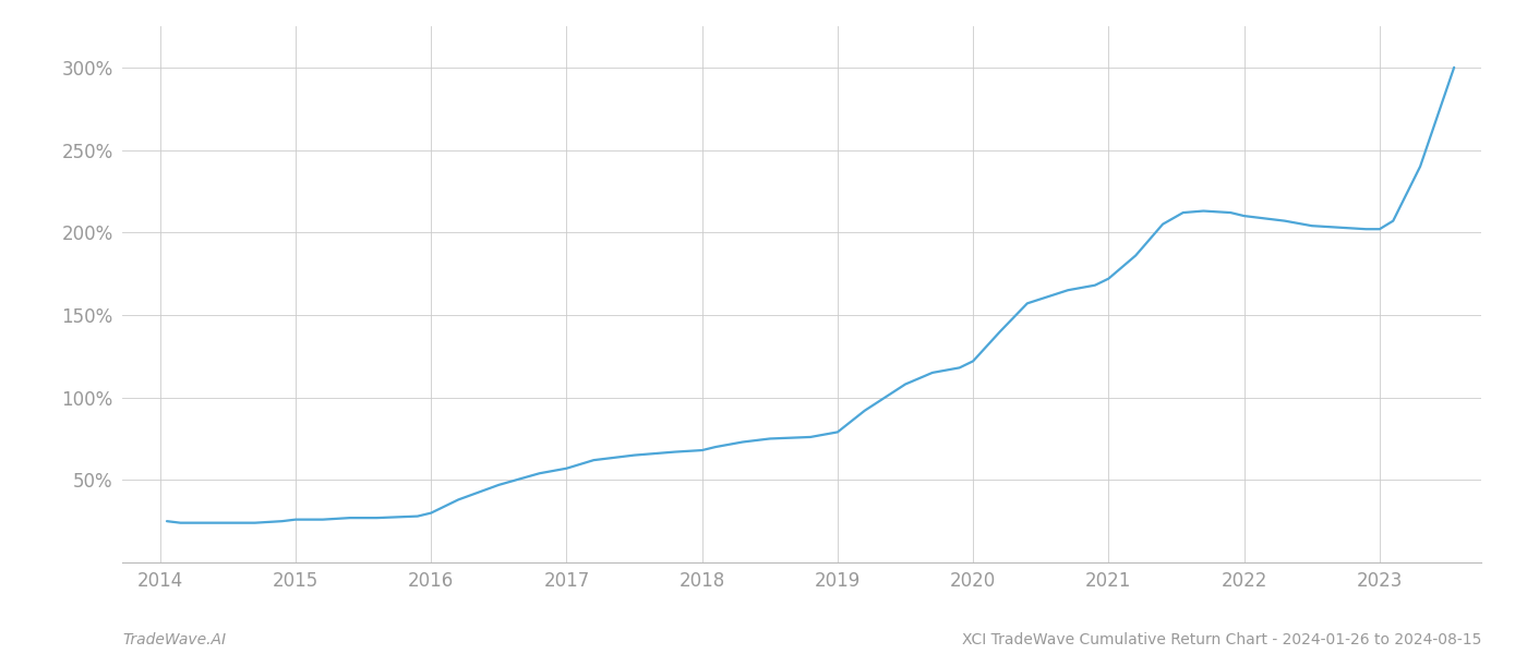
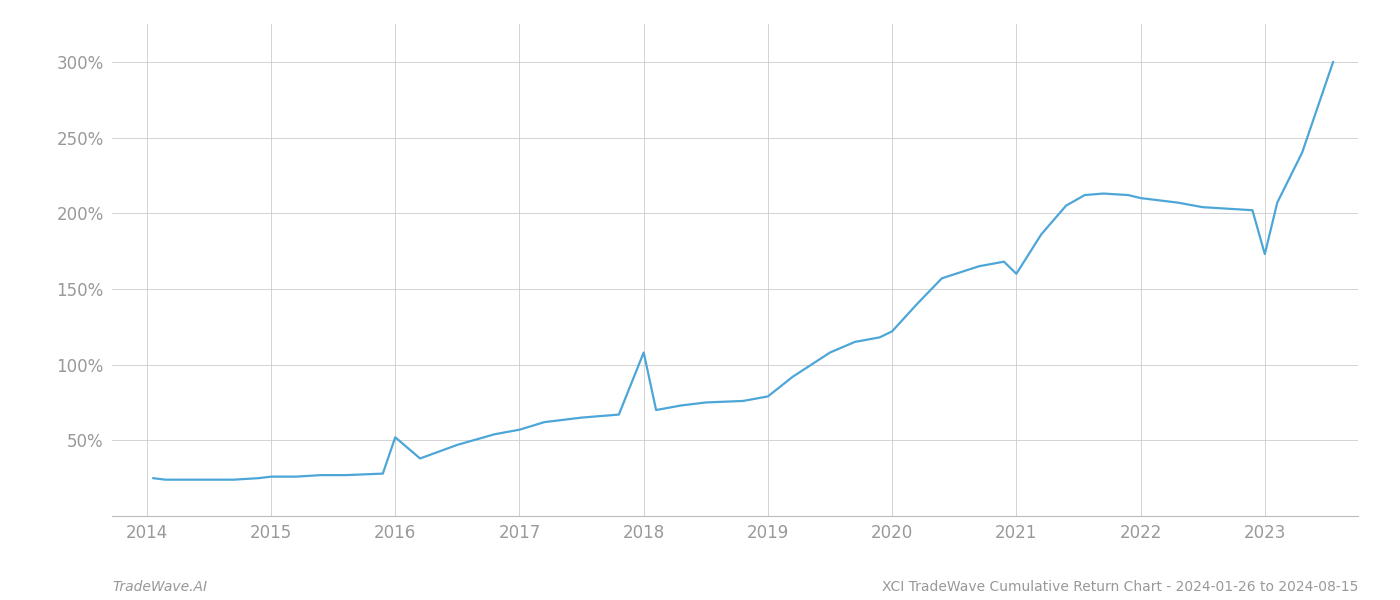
2016: 30% -> 52%
2018: 68% -> 108%
2021: 172% -> 160%
2023: 202% -> 173%
